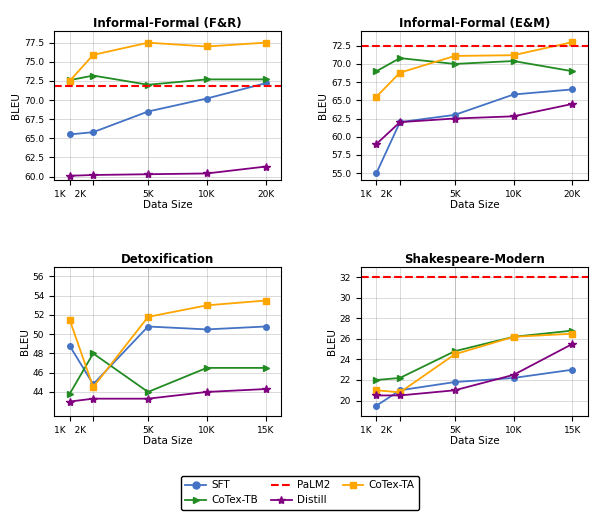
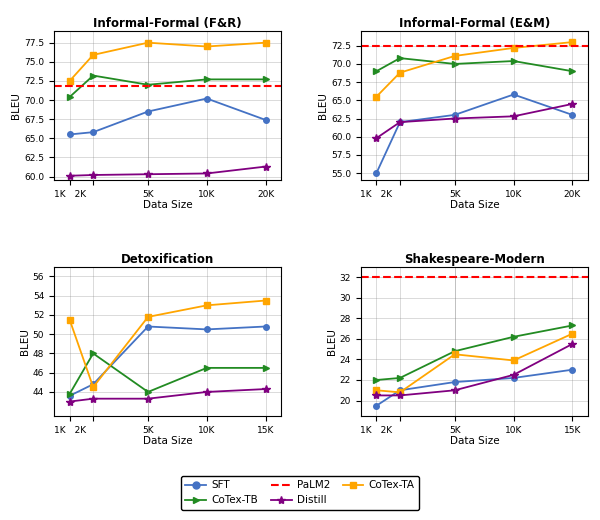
Informal-Formal (F&R)/CoTex-TB/1K 2K: 72.6 -> 70.4
Informal-Formal (F&R)/SFT/20K: 72.2 -> 67.4
Informal-Formal (E&M)/Distill/1K 2K: 59.0 -> 59.8
Informal-Formal (E&M)/CoTex-TA/10K: 71.2 -> 72.2
Informal-Formal (E&M)/SFT/20K: 66.5 -> 63.0
Detoxification/SFT/1K 2K: 48.8 -> 43.6
Shakespeare-Modern/CoTex-TA/10K: 26.2 -> 23.9
Shakespeare-Modern/CoTex-TB/15K: 26.8 -> 27.3
